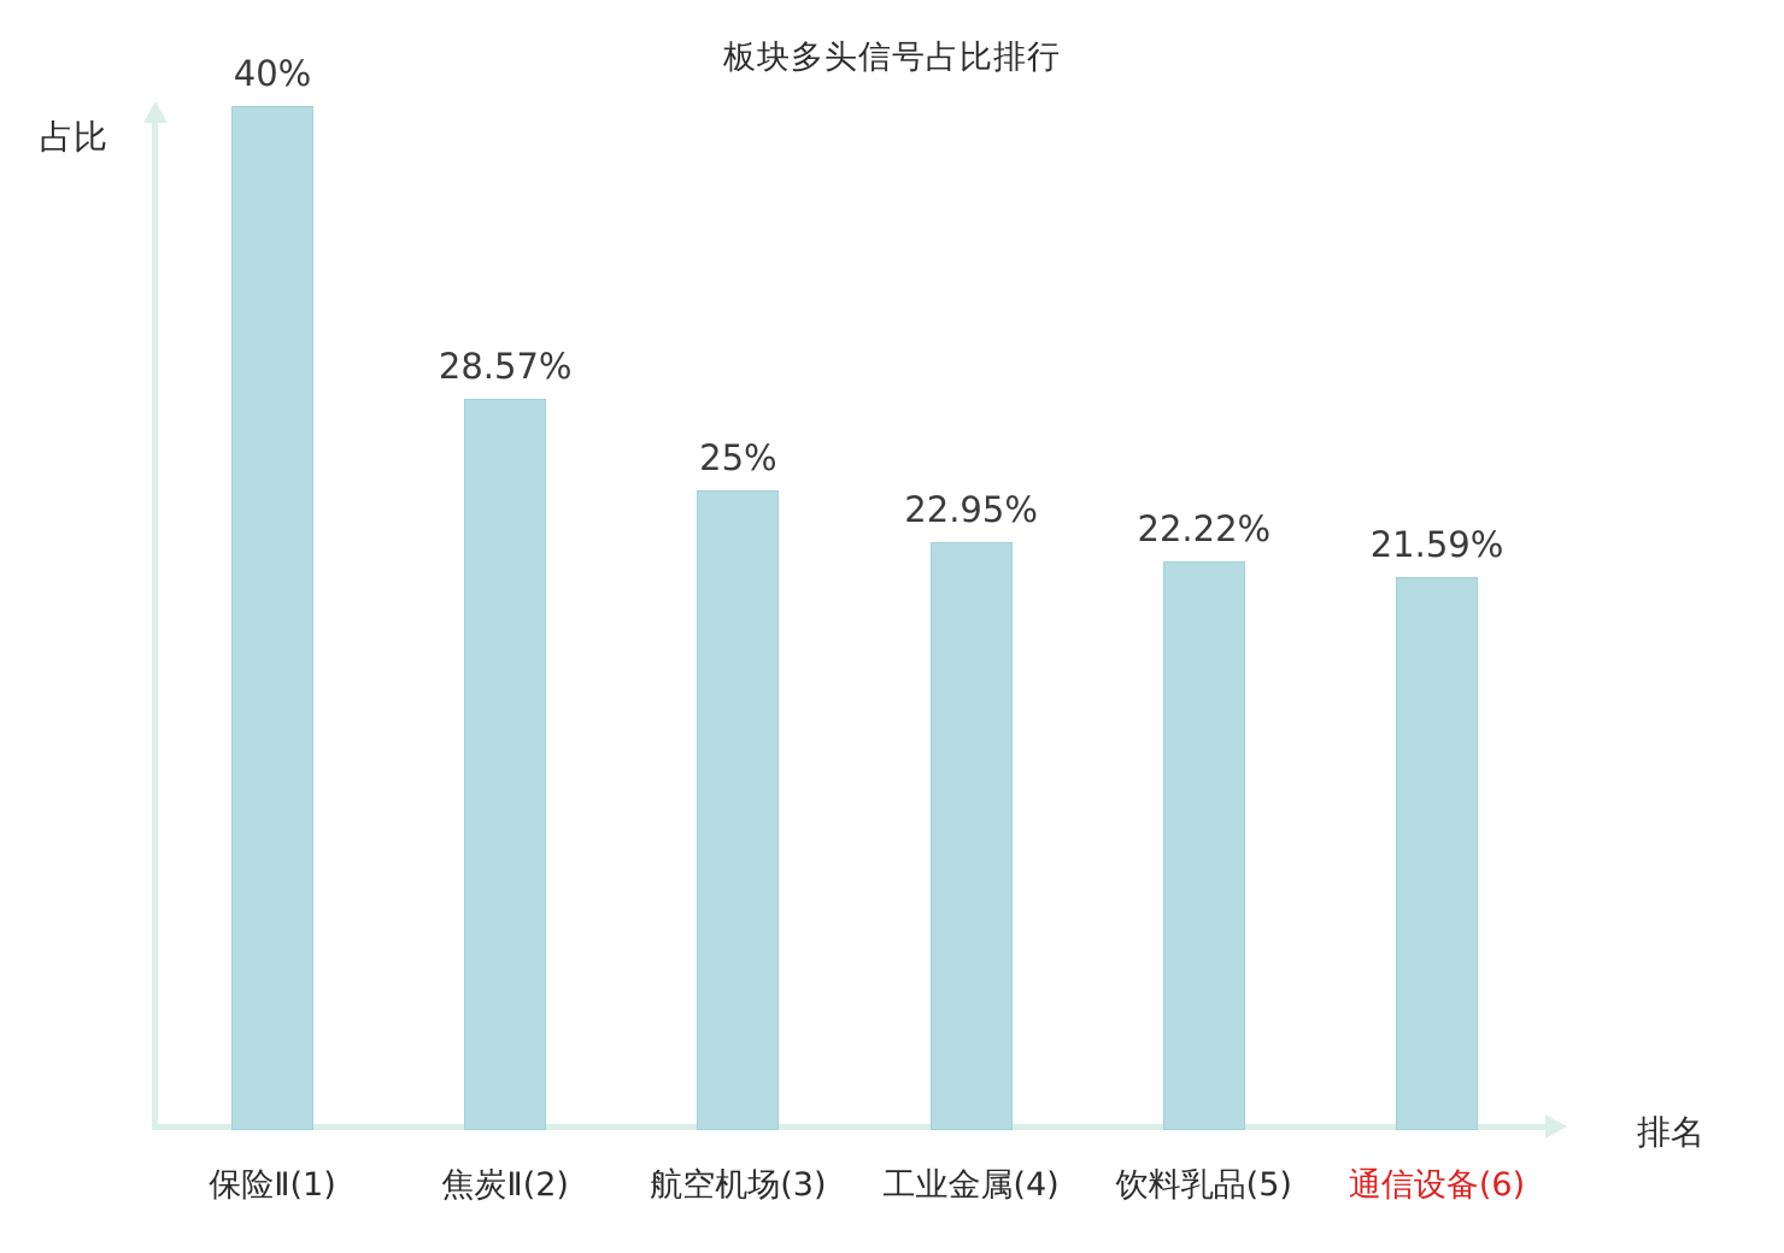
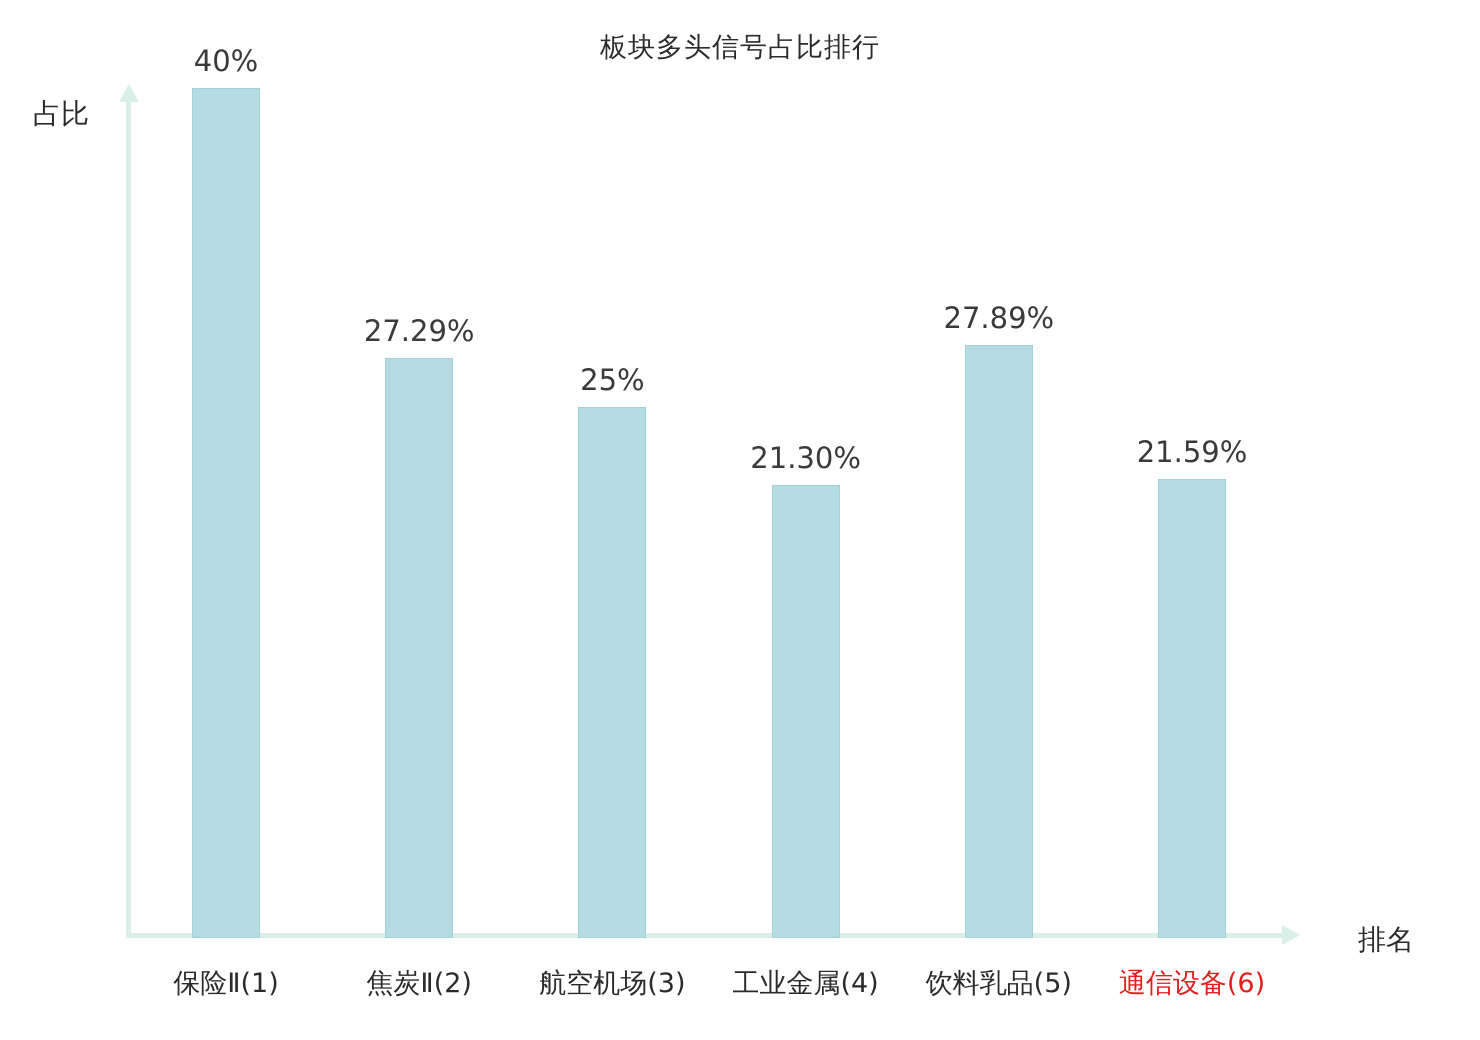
焦炭Ⅱ(2): 28.57% -> 27.29%
工业金属(4): 22.95% -> 21.30%
饮料乳品(5): 22.22% -> 27.89%
